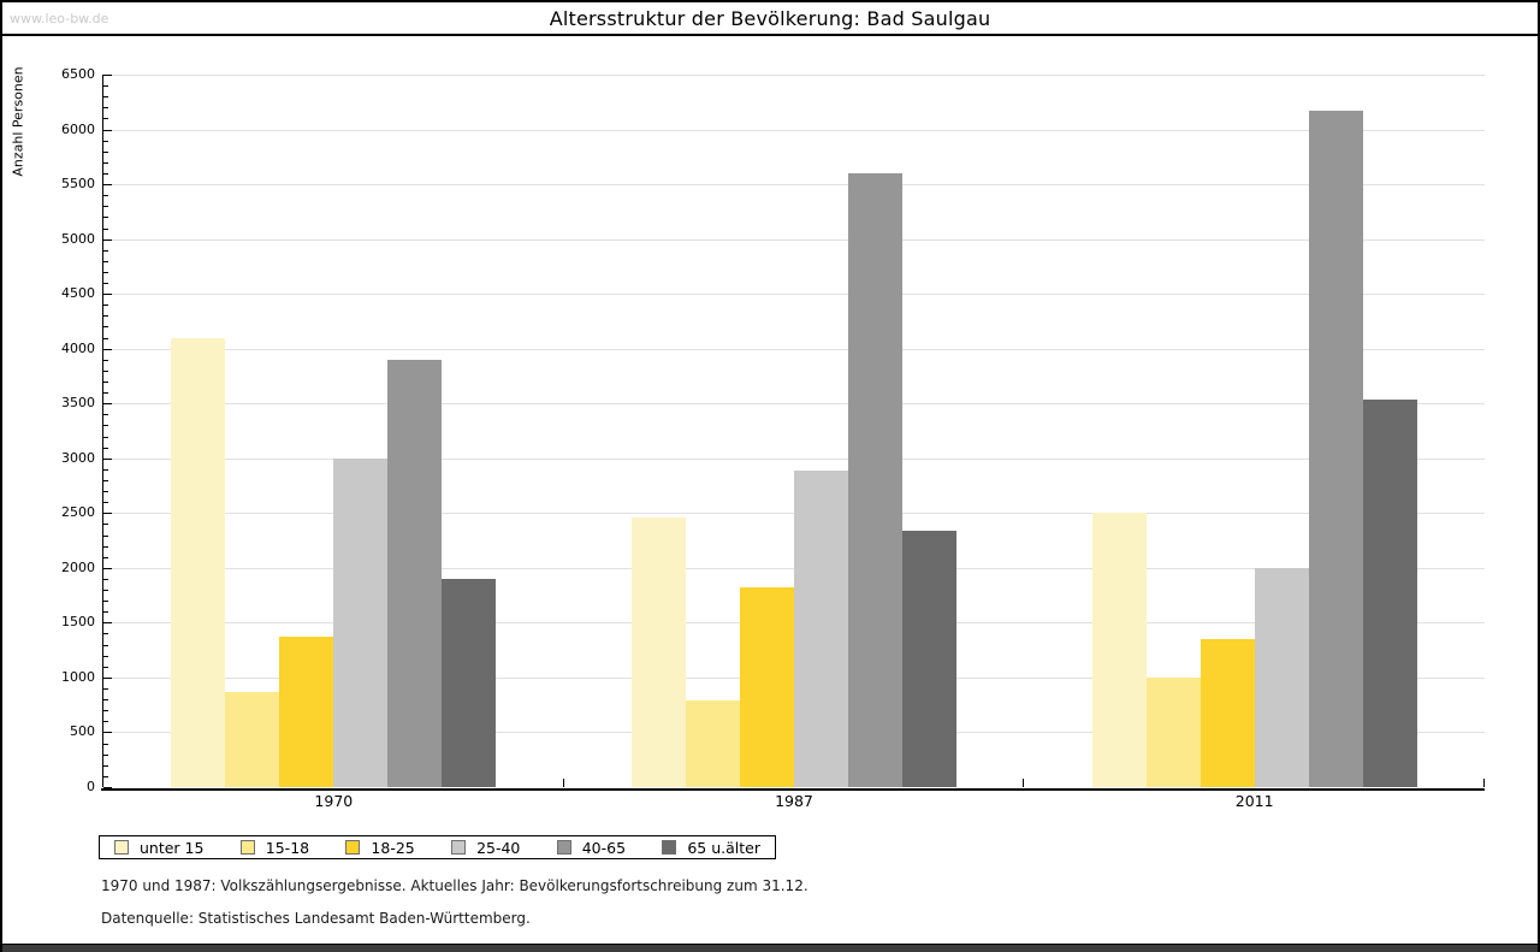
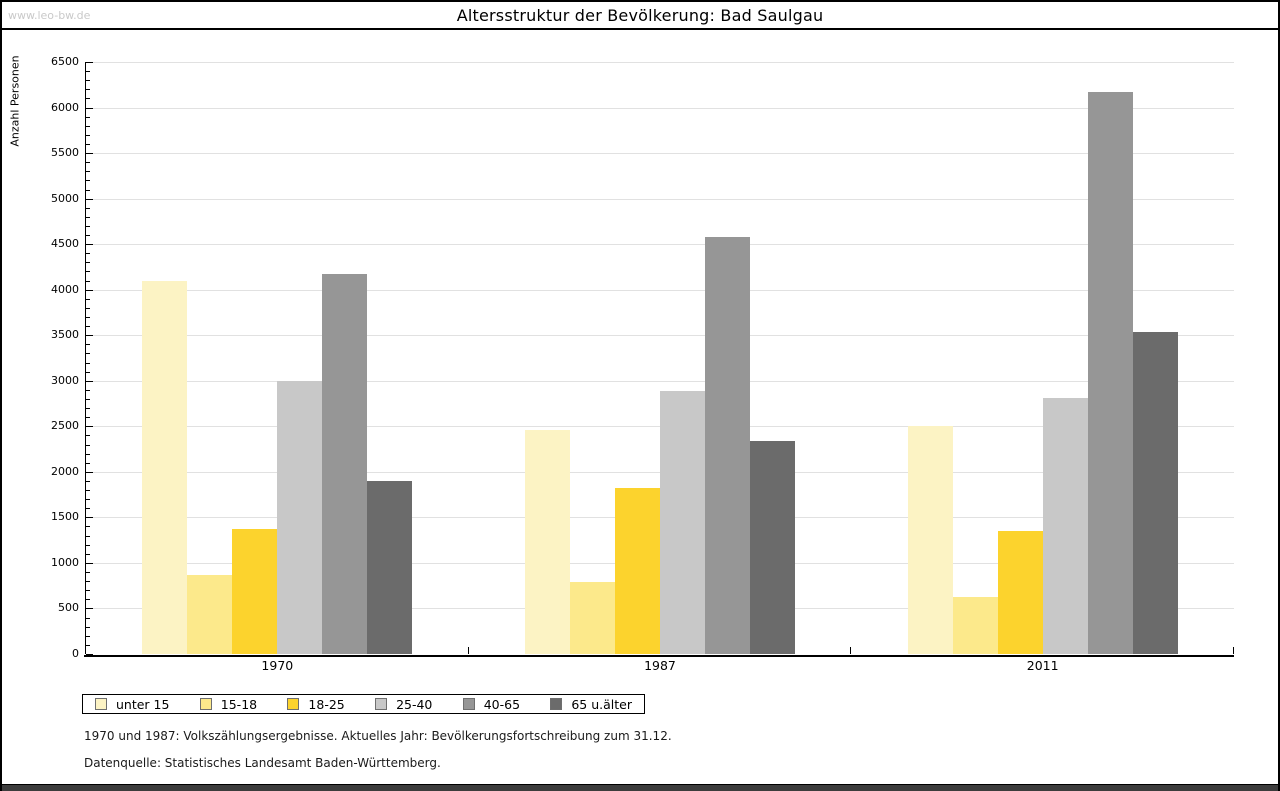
40-65/1970: 3900 -> 4200
40-65/1987: 5600 -> 4600
15-18/2011: 1000 -> 600
25-40/2011: 2000 -> 2800
